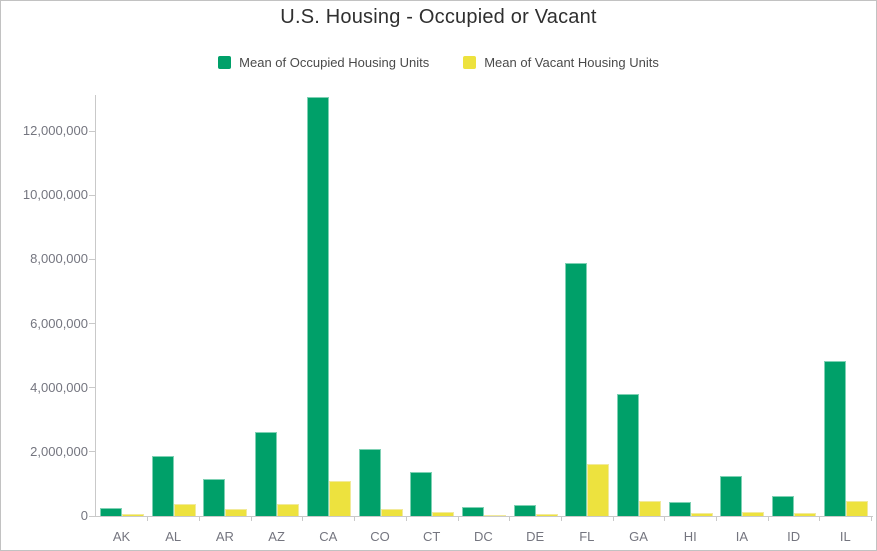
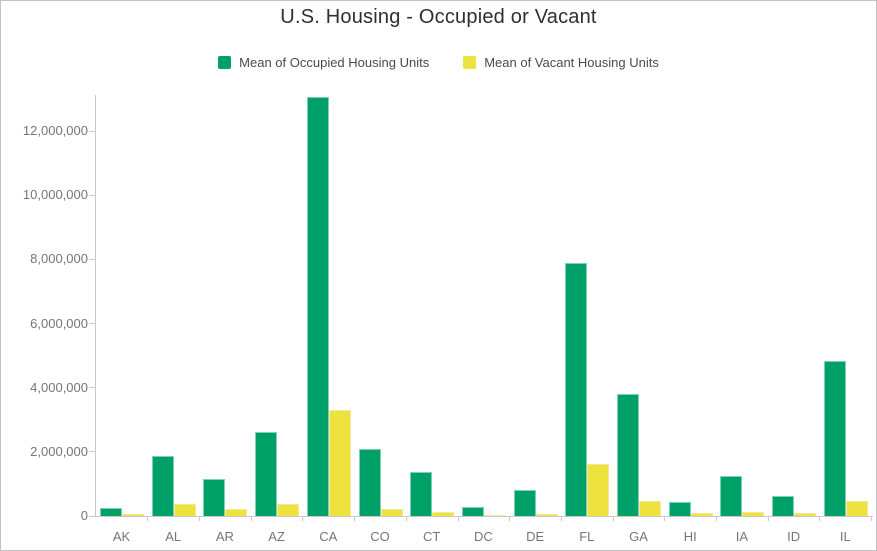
Mean of Vacant Housing Units/CA: 1100000 -> 3300000
Mean of Occupied Housing Units/DE: 300000 -> 800000
